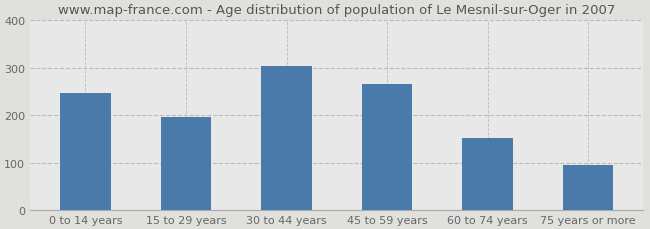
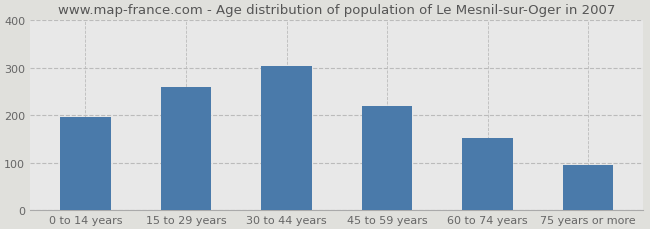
0 to 14 years: 247 -> 195
15 to 29 years: 196 -> 260
45 to 59 years: 265 -> 220
